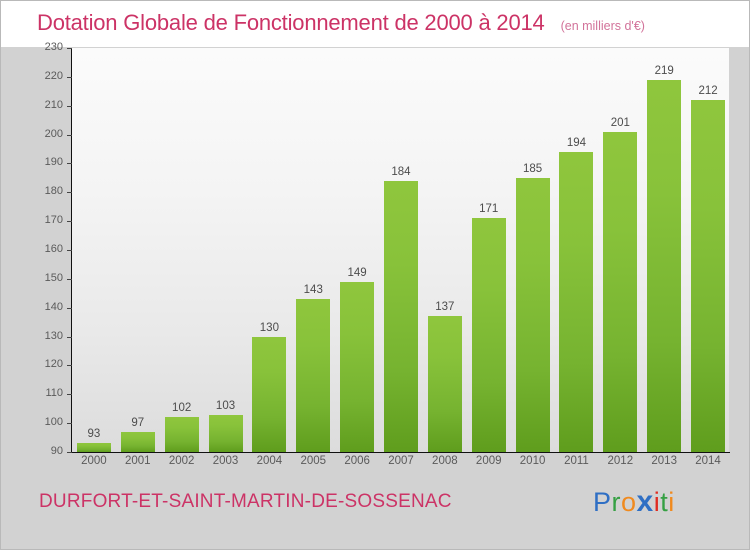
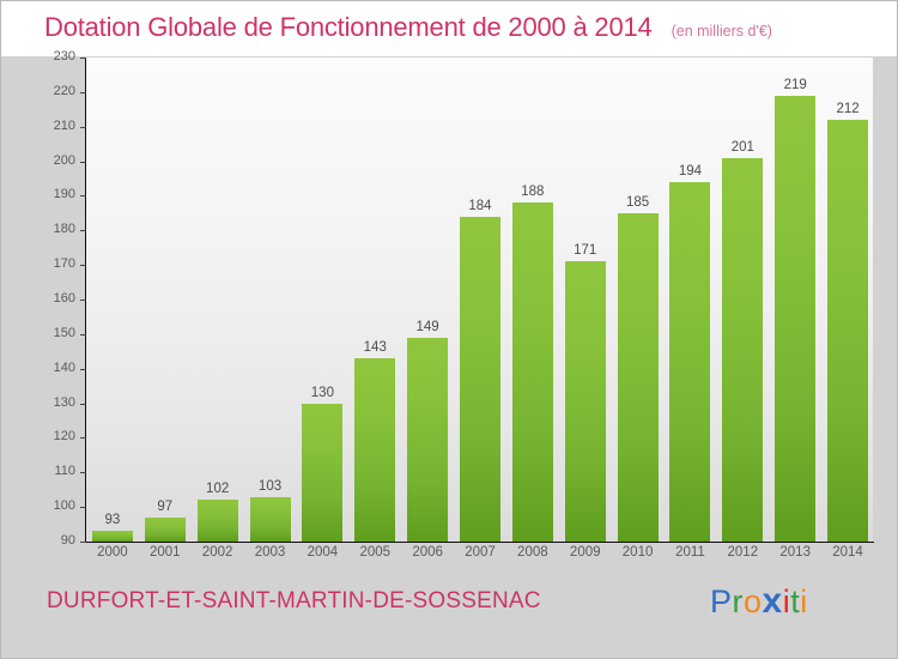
2008: 137 -> 188
